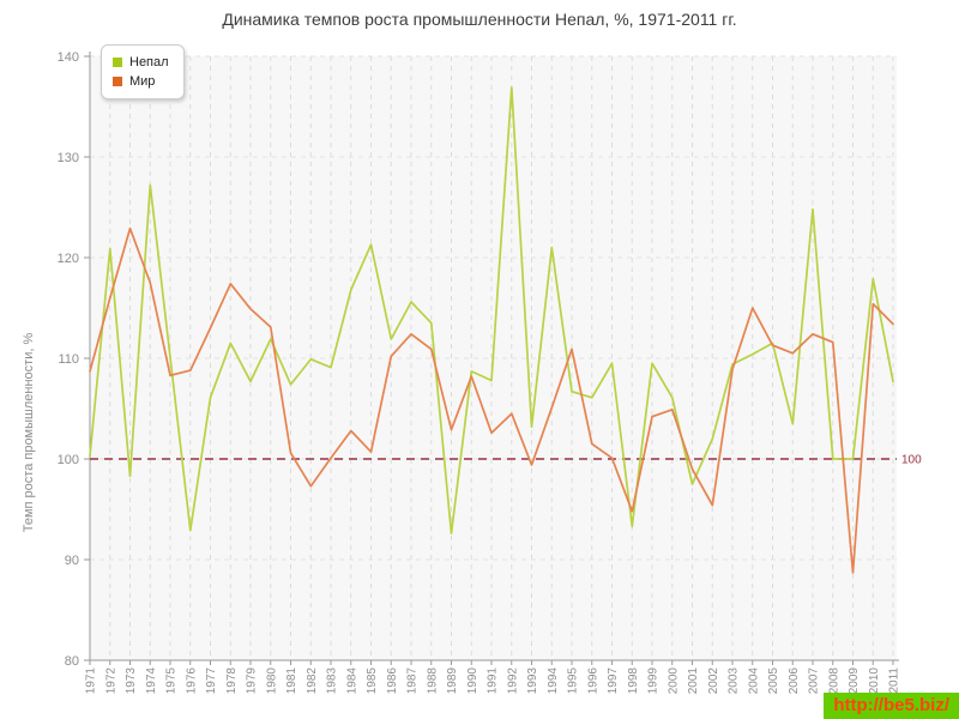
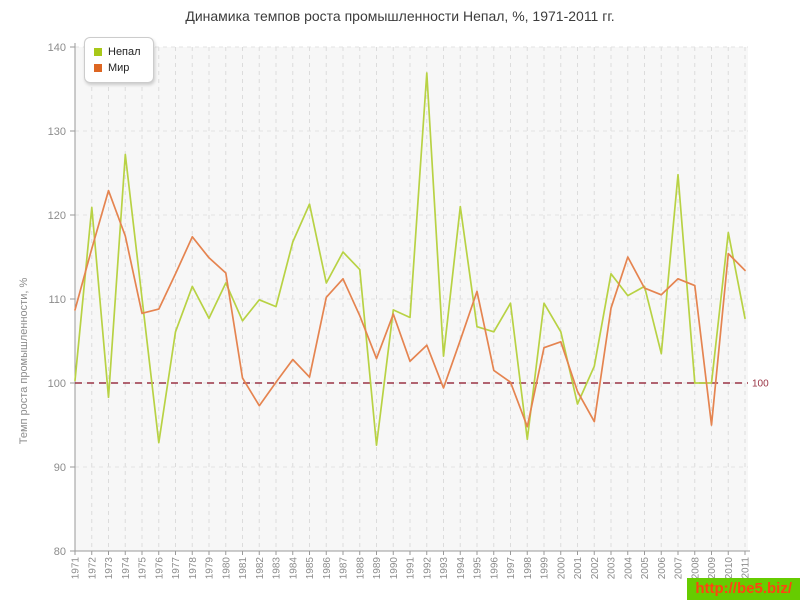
Мир/1988: 111 -> 108
Непал/2003: 109 -> 113
Мир/2009: 89 -> 95
